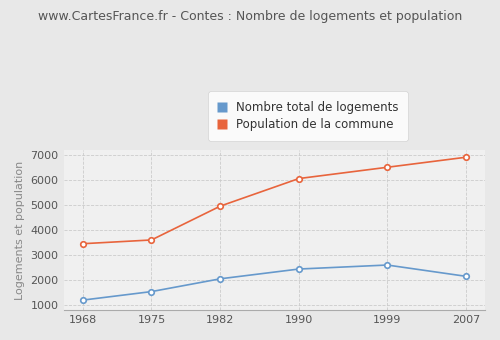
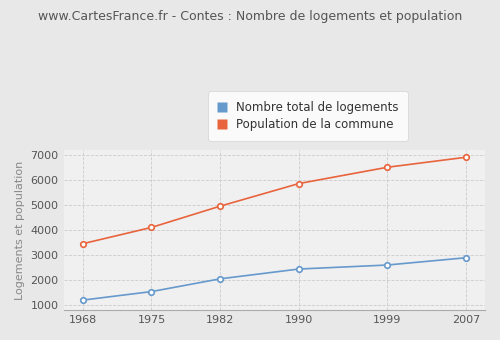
Population de la commune/1975: 3600 -> 4100
Population de la commune/1990: 6050 -> 5850
Nombre total de logements/2007: 2150 -> 2890
